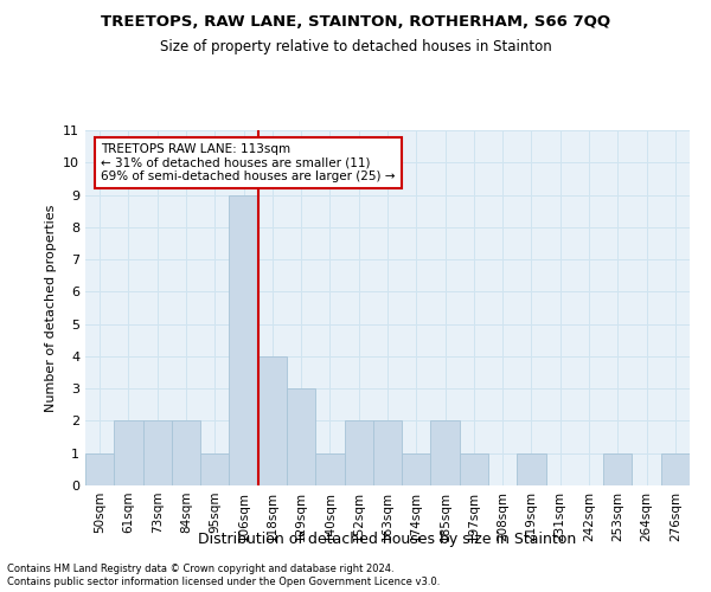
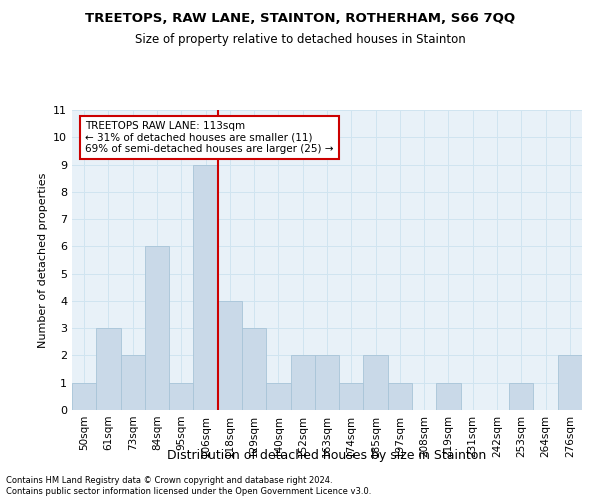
61sqm: 2 -> 3
84sqm: 2 -> 6
276sqm: 1 -> 2
